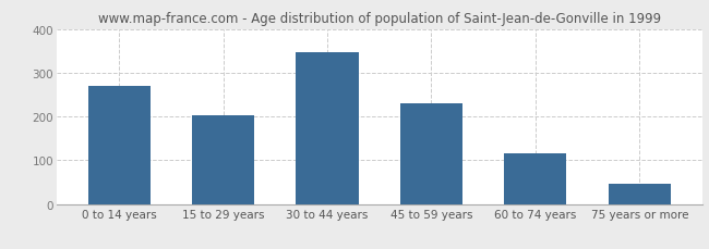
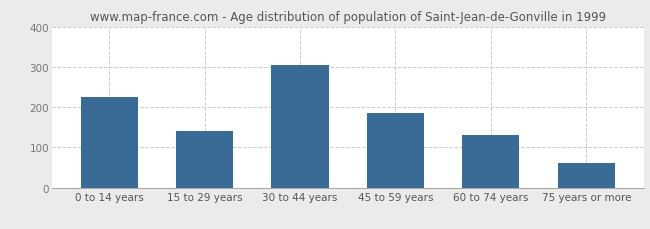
0 to 14 years: 270 -> 225
15 to 29 years: 202 -> 140
30 to 44 years: 347 -> 305
45 to 59 years: 231 -> 185
60 to 74 years: 116 -> 130
75 years or more: 46 -> 60
